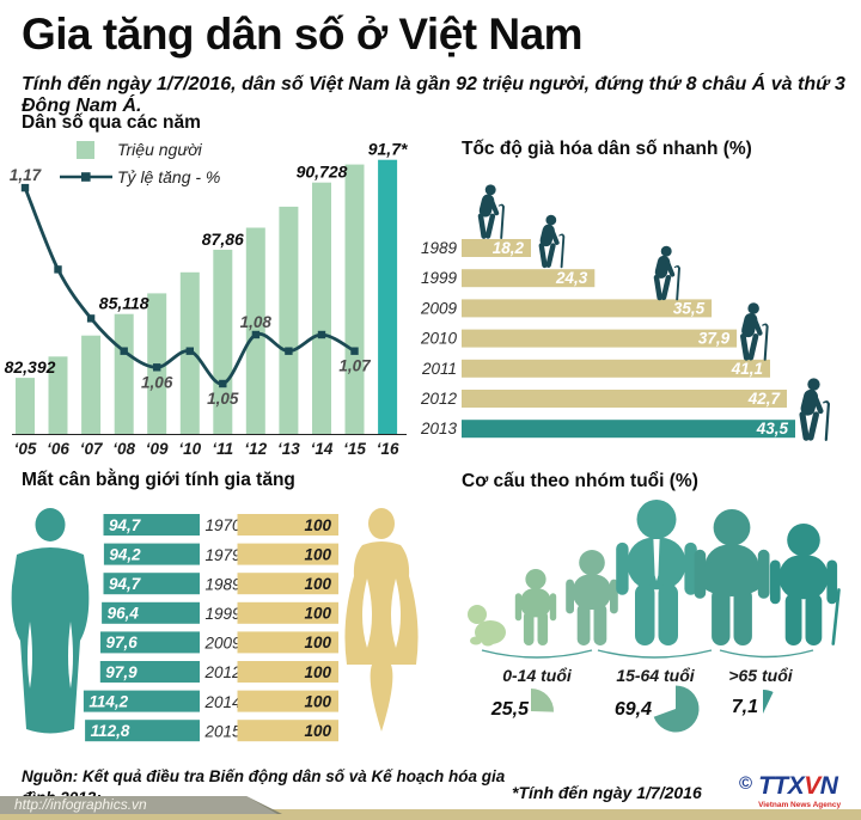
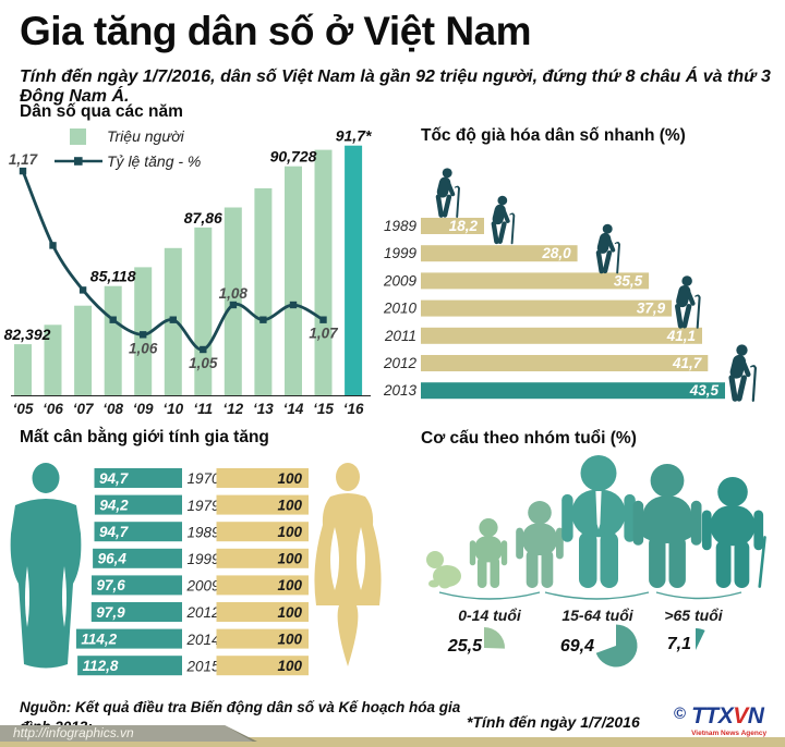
Tốc độ già hóa dân số nhanh (%)/1999: 24,3 -> 28,0
Tốc độ già hóa dân số nhanh (%)/2012: 42,7 -> 41,7
